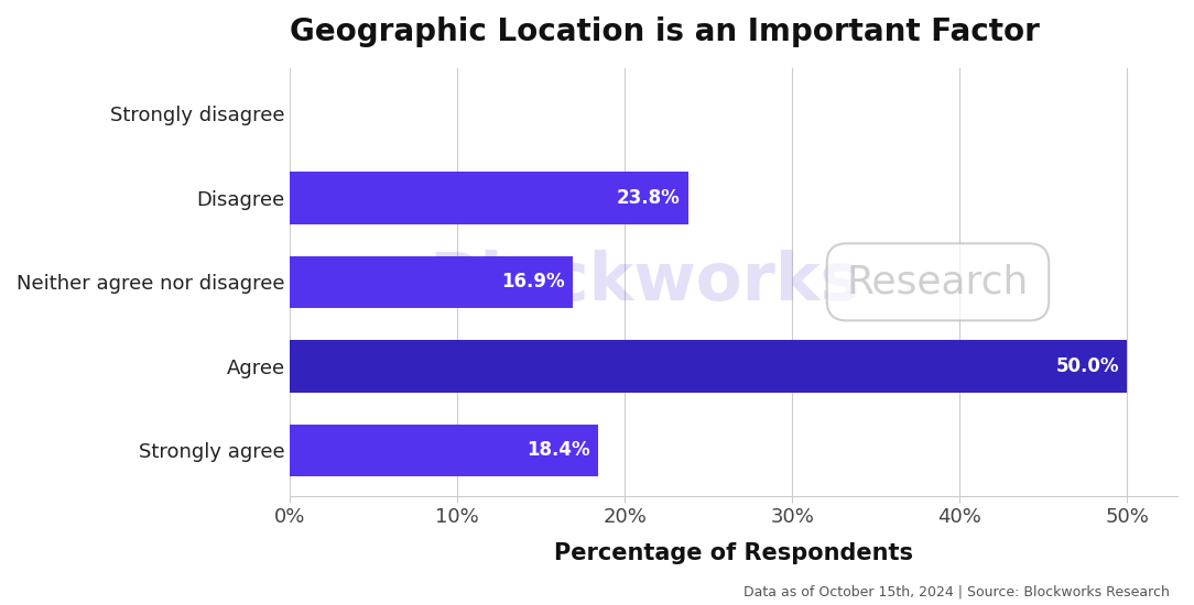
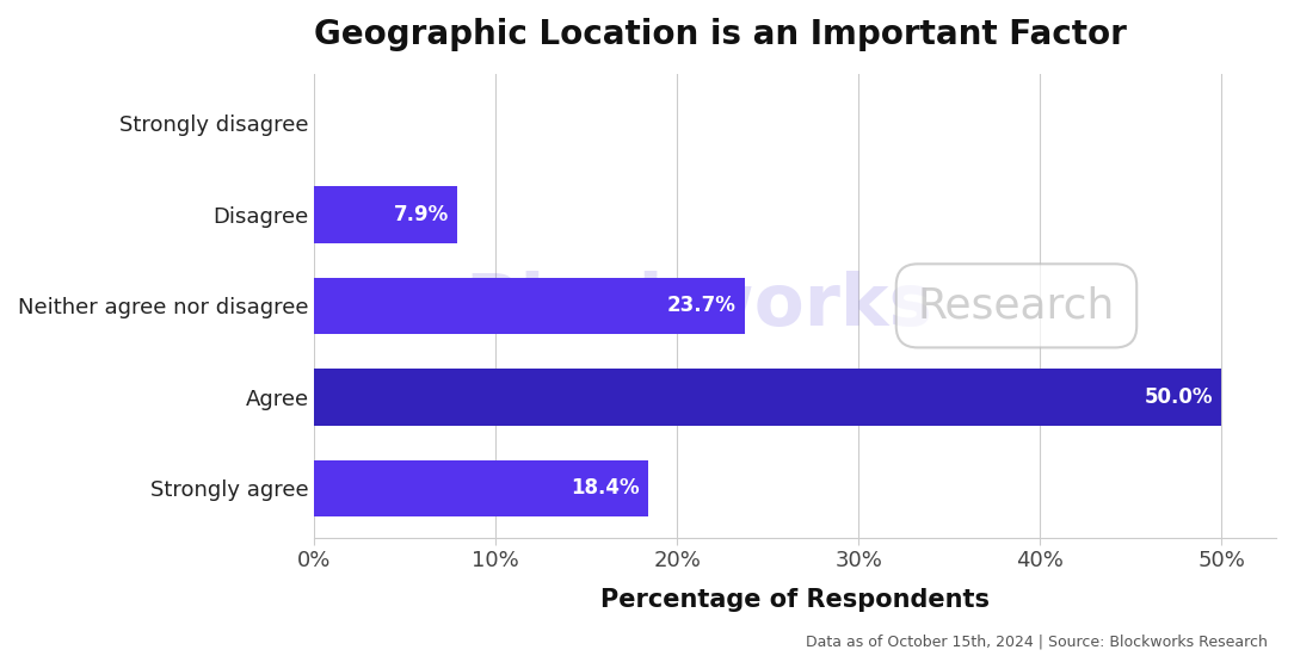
Disagree: 23.8% -> 7.9%
Neither agree nor disagree: 16.9% -> 23.7%
